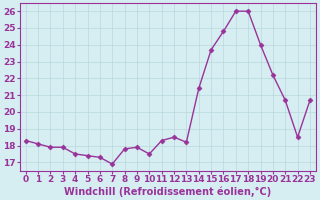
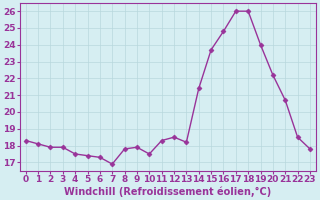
23: 20.7 -> 17.8
